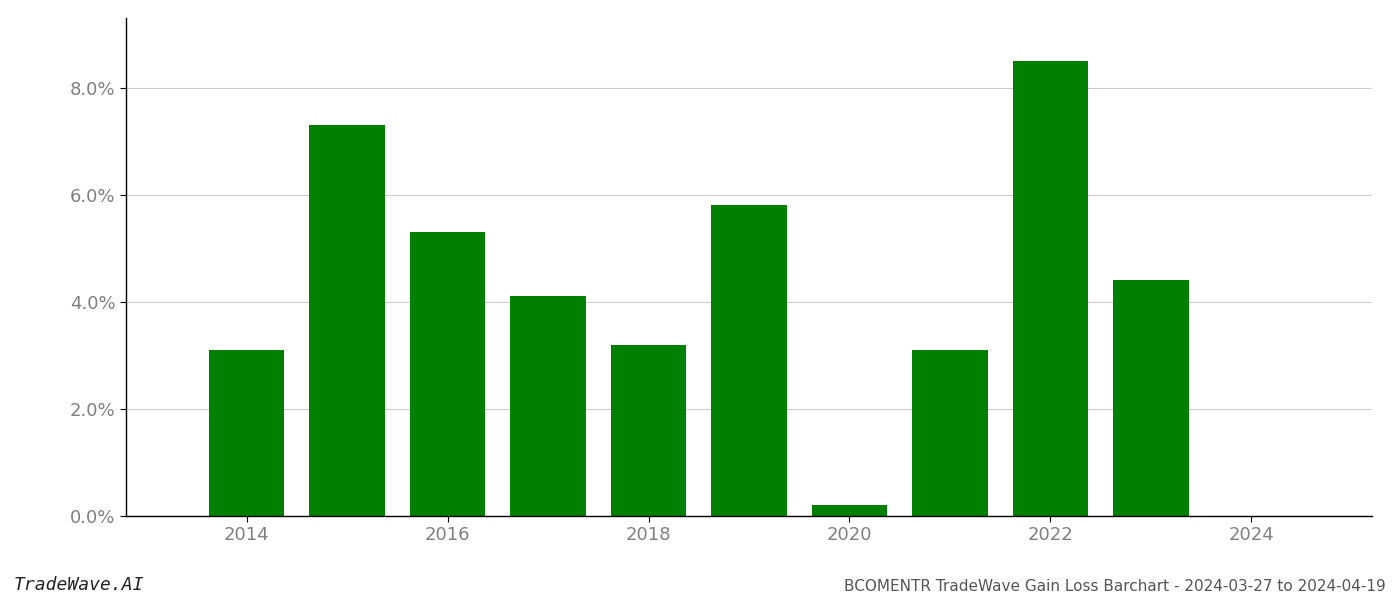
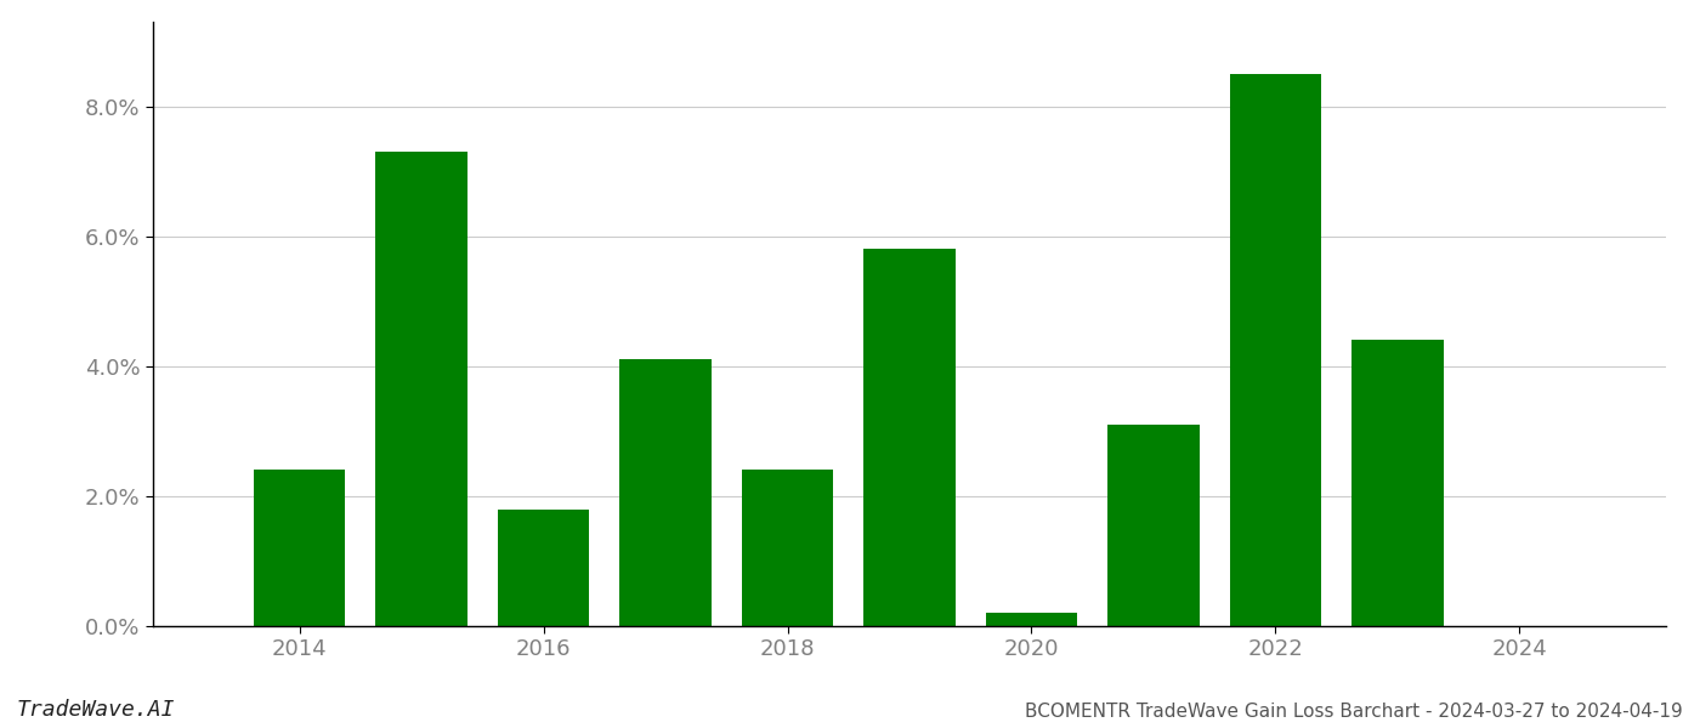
2014: 3.1% -> 2.4%
2016: 5.3% -> 1.8%
2018: 3.2% -> 2.4%
